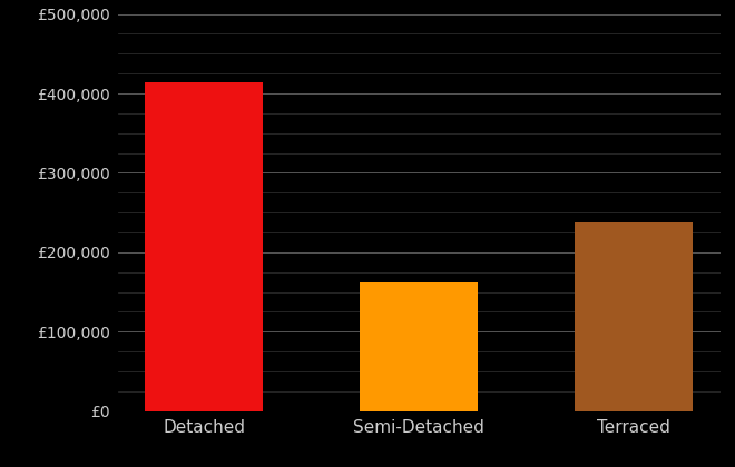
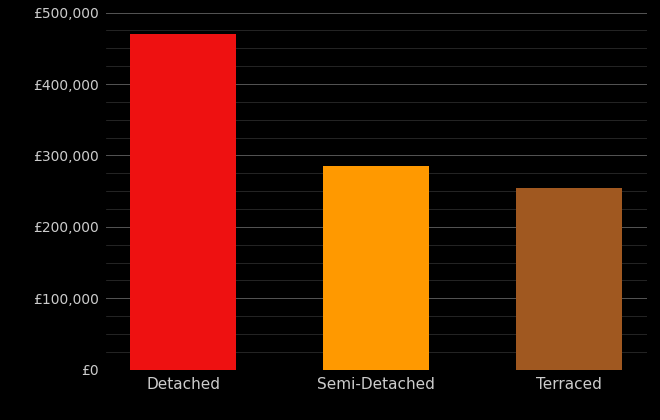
Detached: £414,000 -> £470,000
Semi-Detached: £162,000 -> £285,000
Terraced: £238,000 -> £255,000
